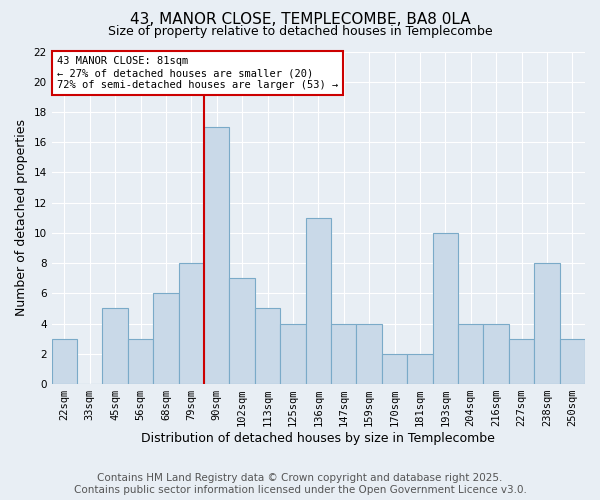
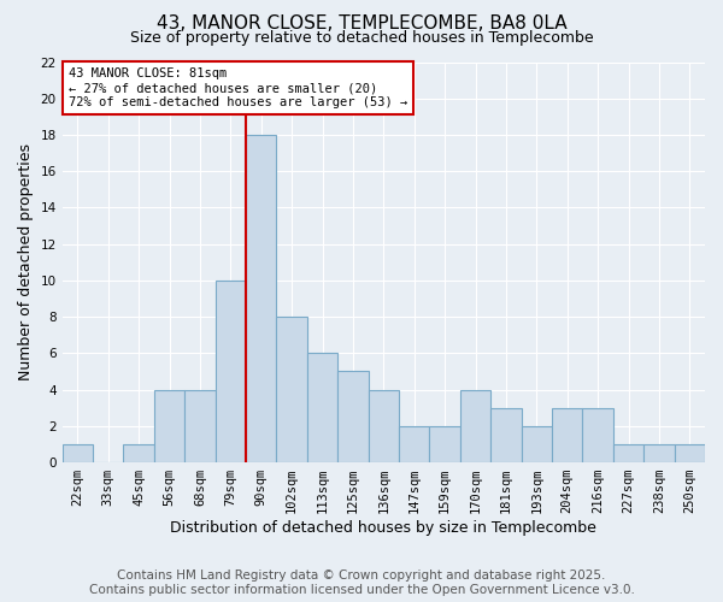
22sqm: 3 -> 1
45sqm: 5 -> 1
56sqm: 3 -> 4
68sqm: 6 -> 4
79sqm: 8 -> 10
90sqm: 17 -> 18
102sqm: 7 -> 8
113sqm: 5 -> 6
125sqm: 4 -> 5
136sqm: 11 -> 4
147sqm: 4 -> 2
159sqm: 4 -> 2
170sqm: 2 -> 4
181sqm: 2 -> 3
193sqm: 10 -> 2
204sqm: 4 -> 3
216sqm: 4 -> 3
227sqm: 3 -> 1
238sqm: 8 -> 1
250sqm: 3 -> 1
